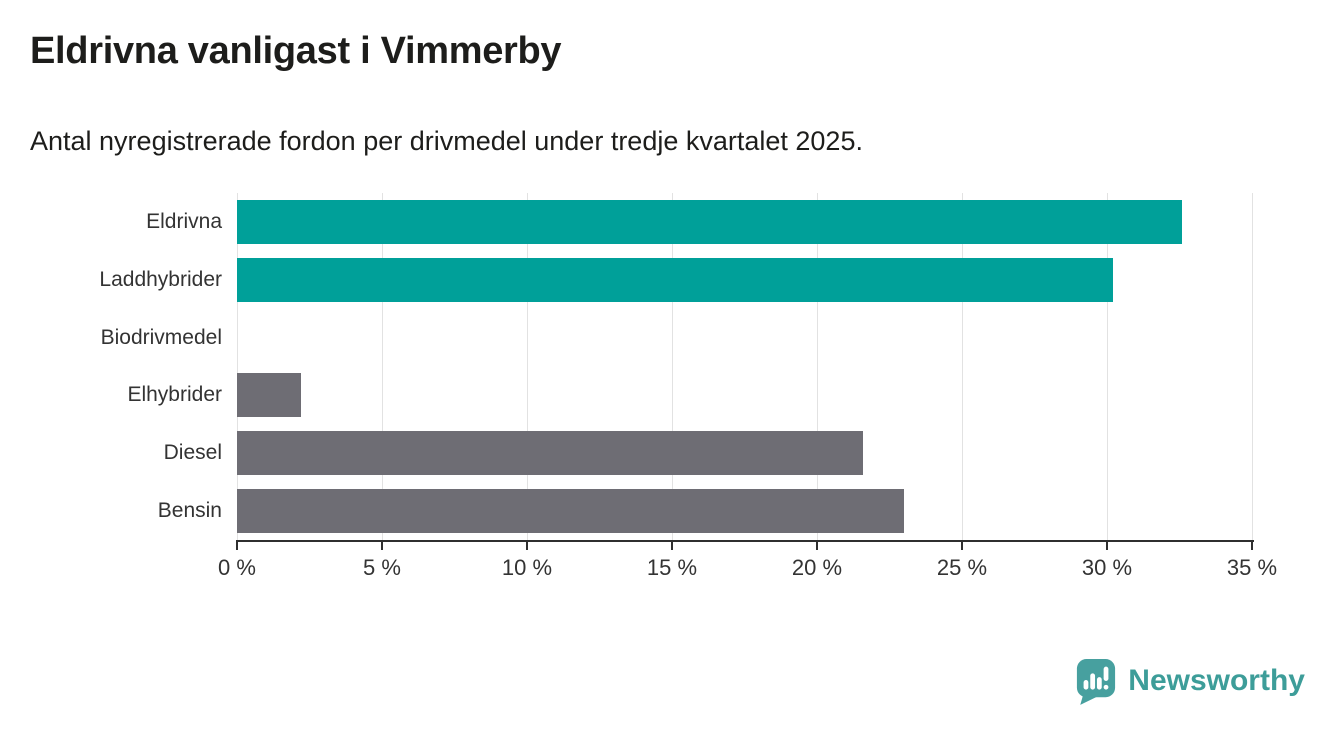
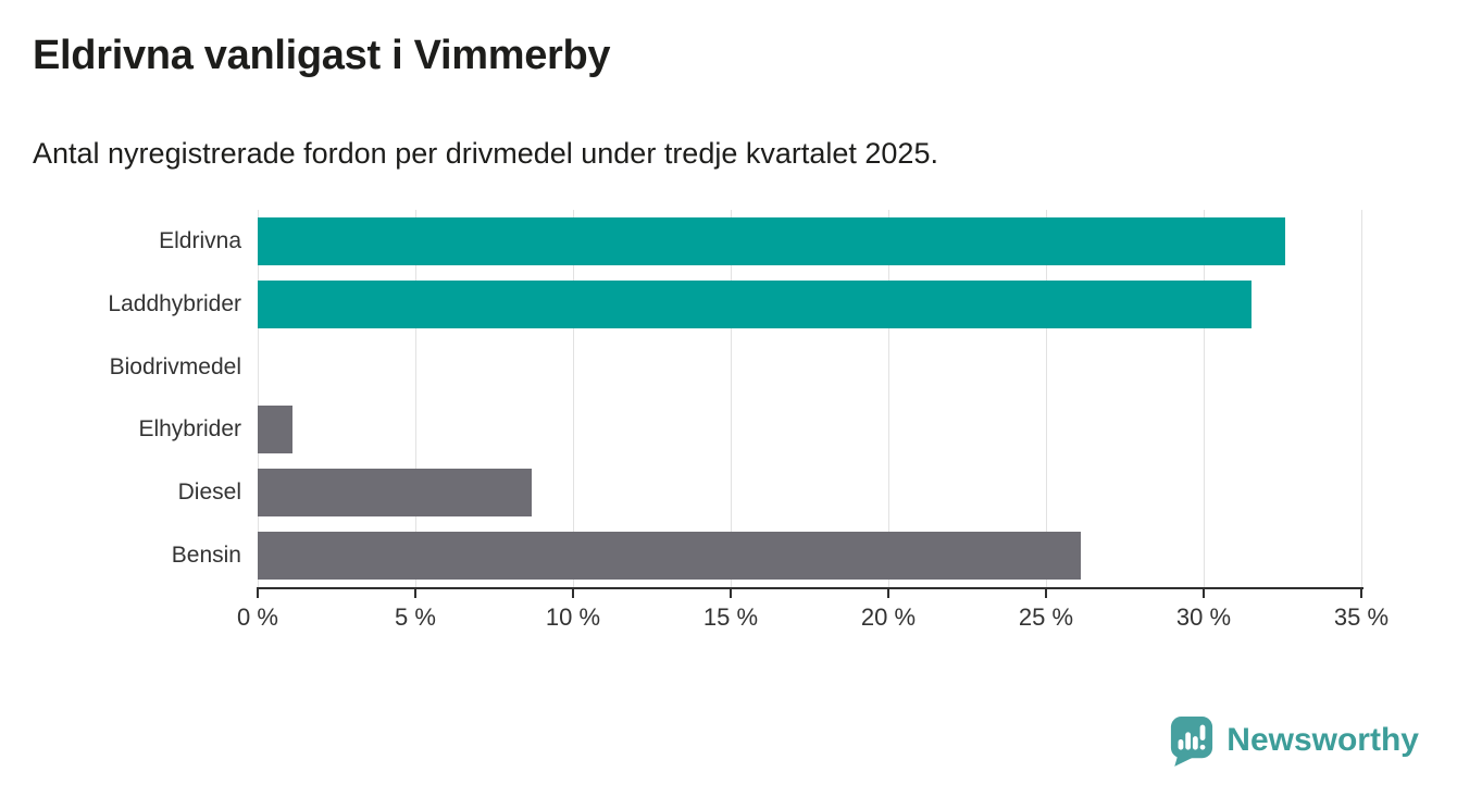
Laddhybrider: 30.2% -> 31.5%
Elhybrider: 2.2% -> 1.1%
Diesel: 21.6% -> 8.7%
Bensin: 23.0% -> 26.1%
